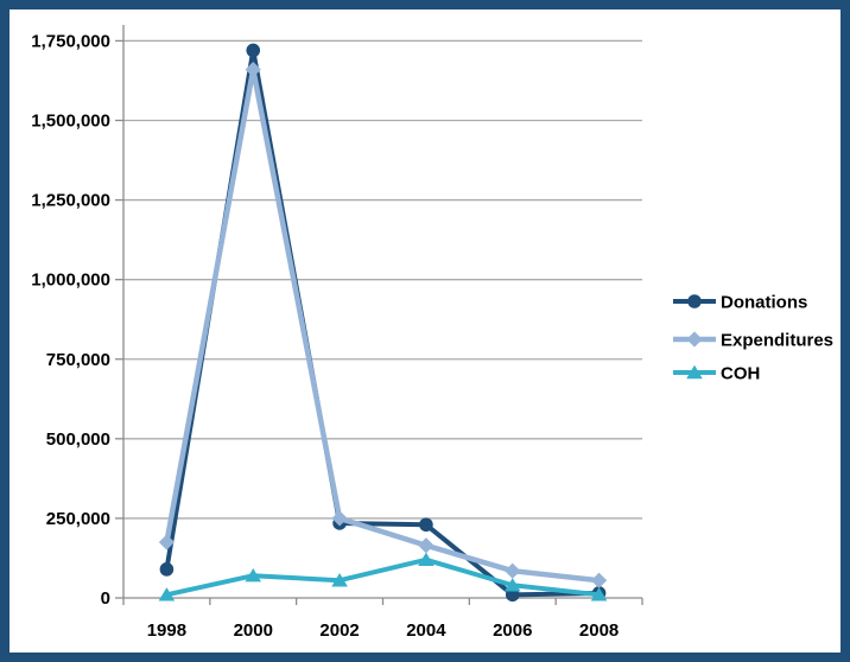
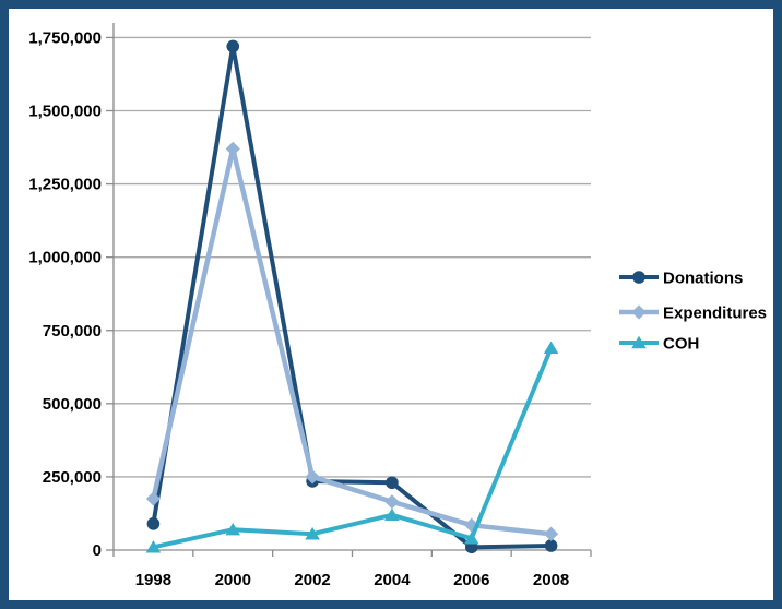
Expenditures/2000: 1660000 -> 1370000
COH/2008: 10000 -> 690000
